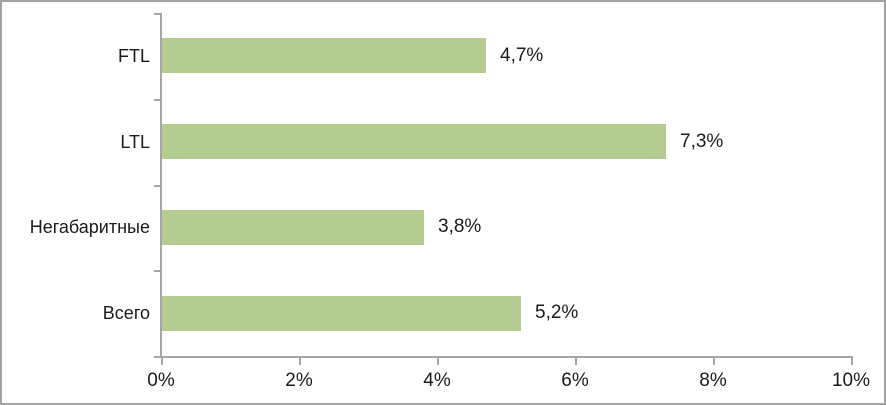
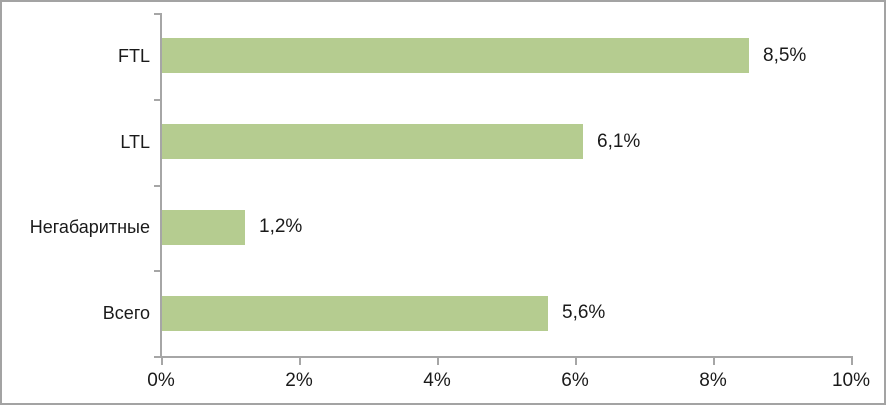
FTL: 4,7% -> 8,5%
LTL: 7,3% -> 6,1%
Негабаритные: 3,8% -> 1,2%
Всего: 5,2% -> 5,6%
